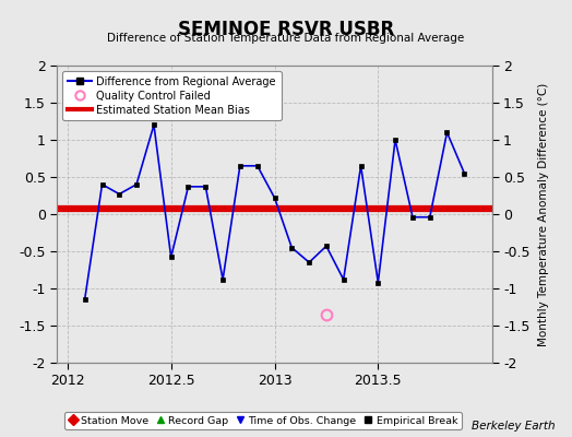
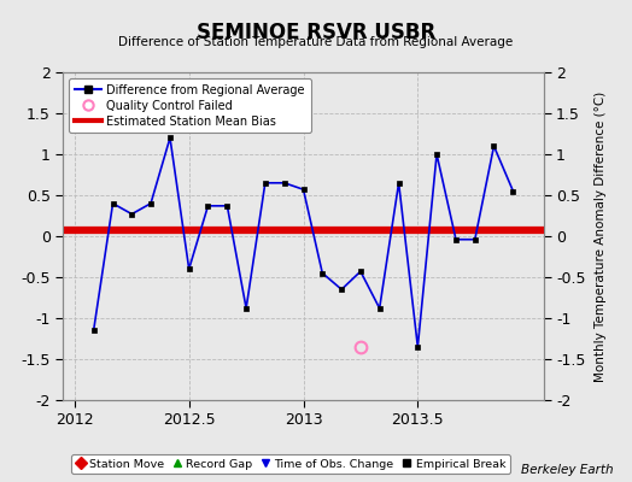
2012.5: -0.58 -> -0.40
2013: 0.22 -> 0.57
2013.5: -0.92 -> -1.35
